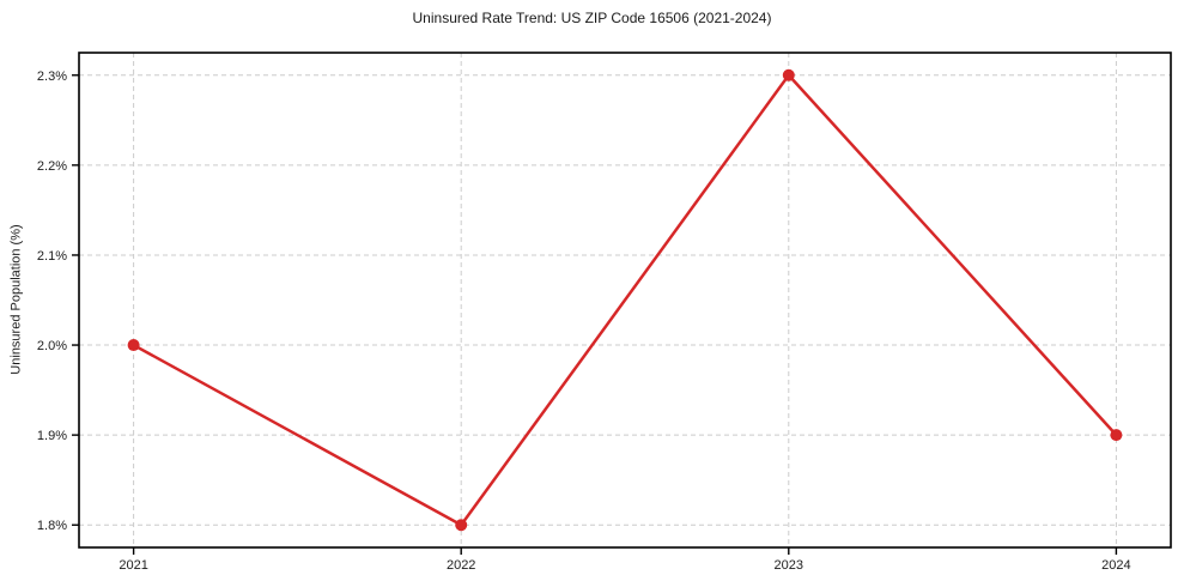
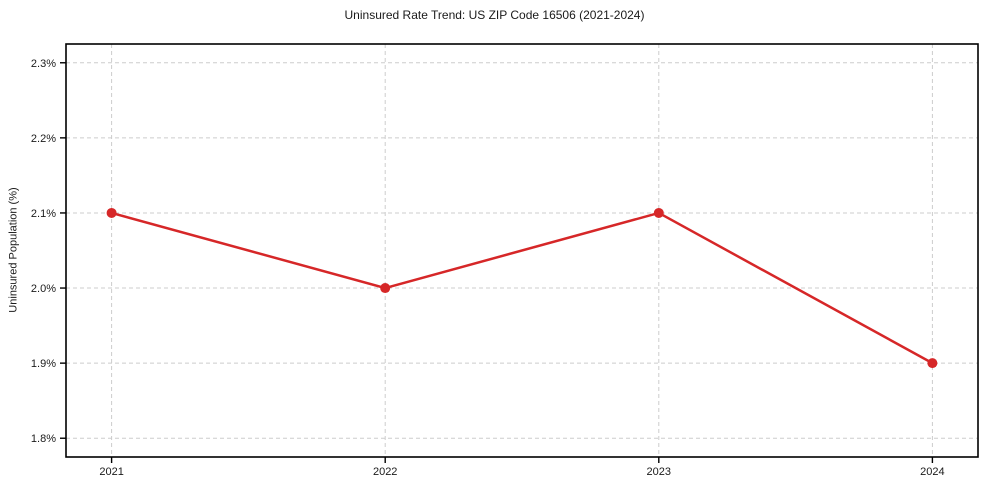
2021: 2.0% -> 2.1%
2022: 1.8% -> 2.0%
2023: 2.3% -> 2.1%
